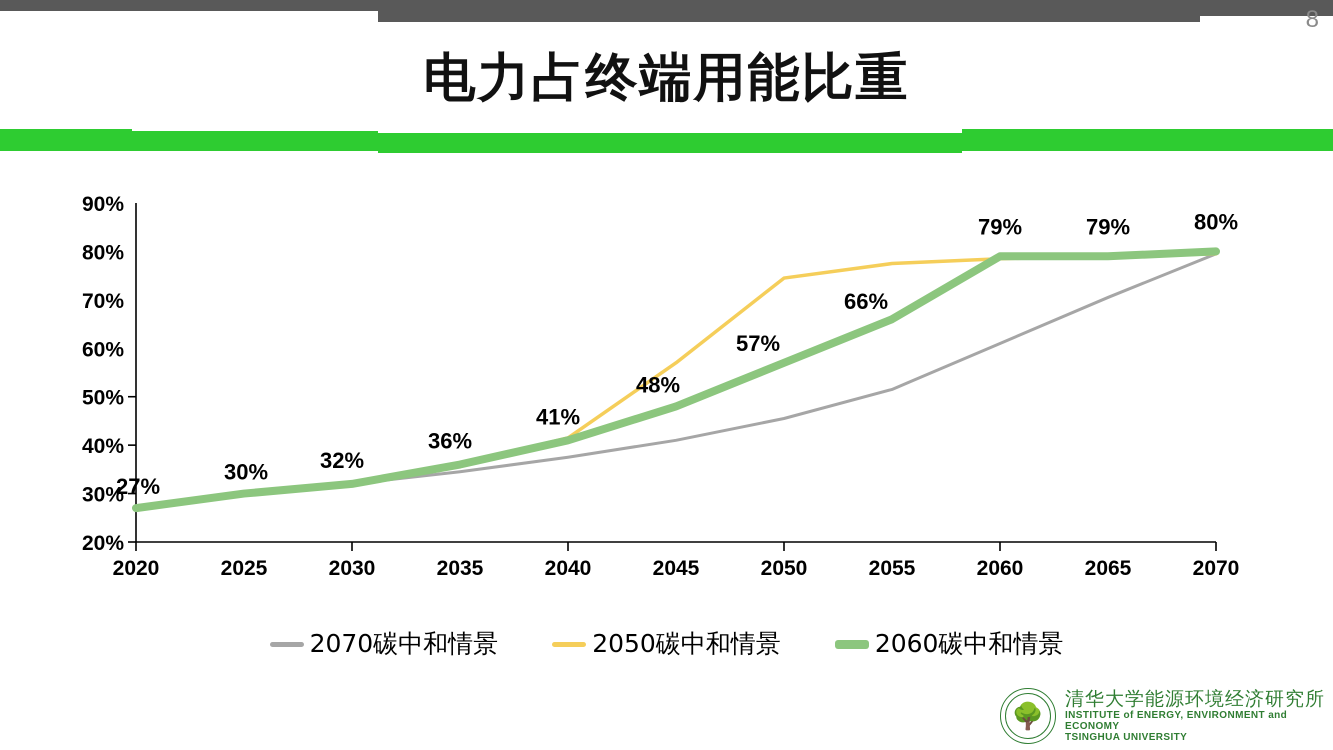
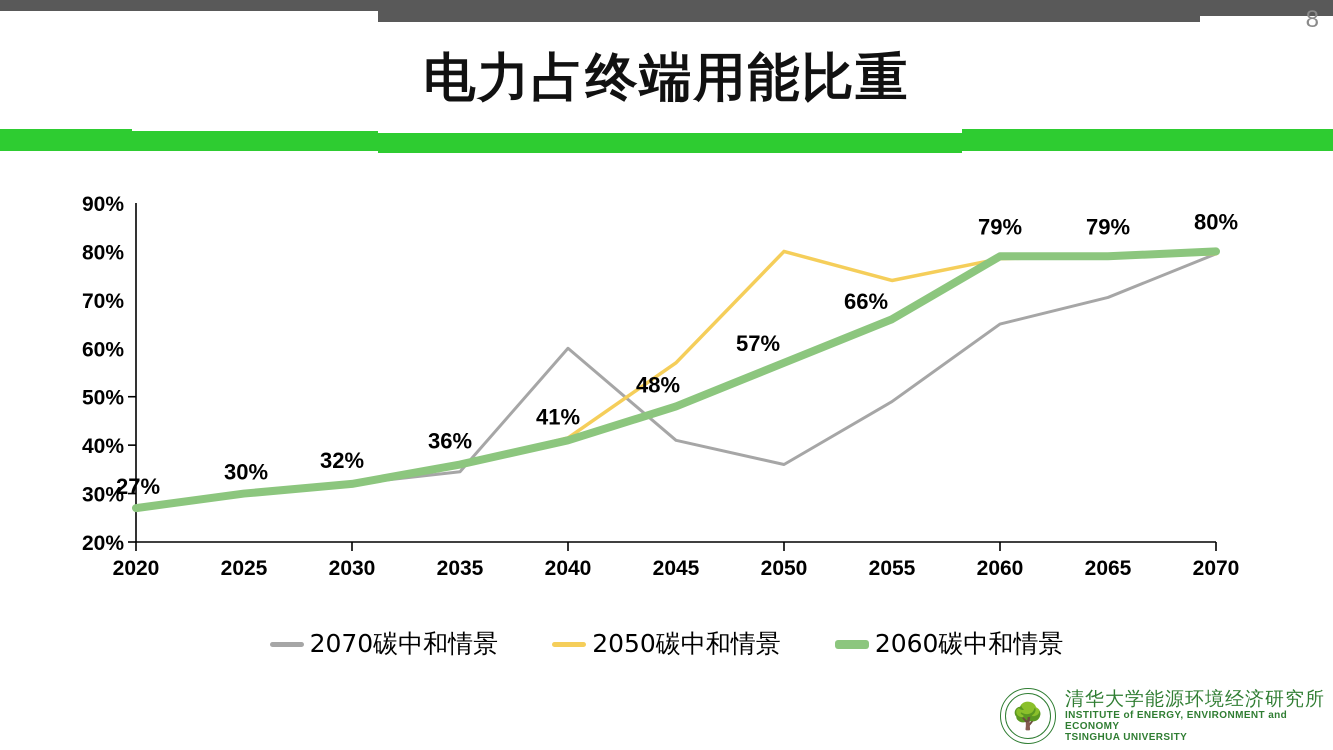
2070碳中和情景/2040: 38% -> 60%
2070碳中和情景/2050: 46% -> 36%
2050碳中和情景/2050: 74% -> 80%
2070碳中和情景/2055: 52% -> 49%
2050碳中和情景/2055: 78% -> 74%
2070碳中和情景/2060: 61% -> 65%
